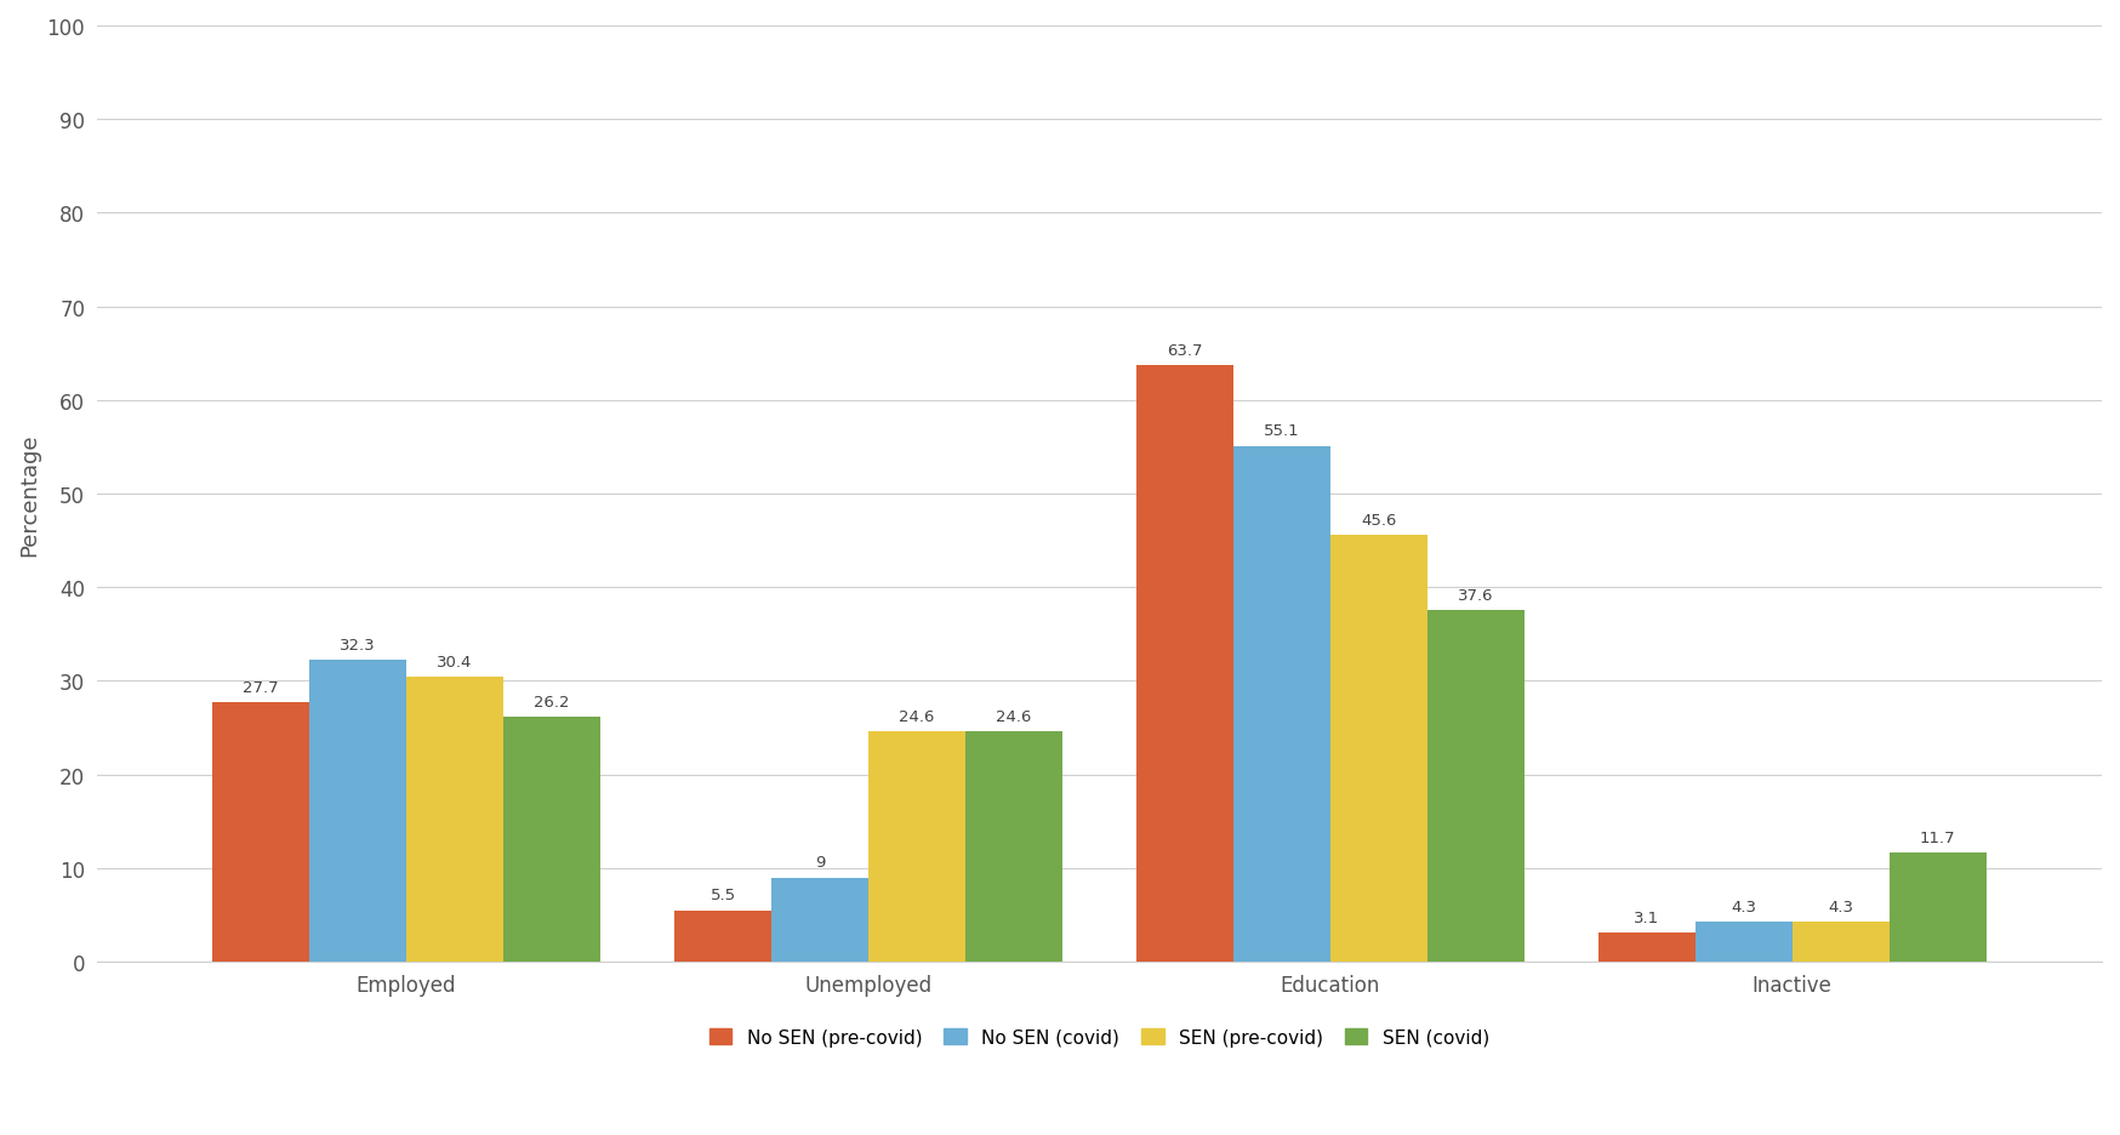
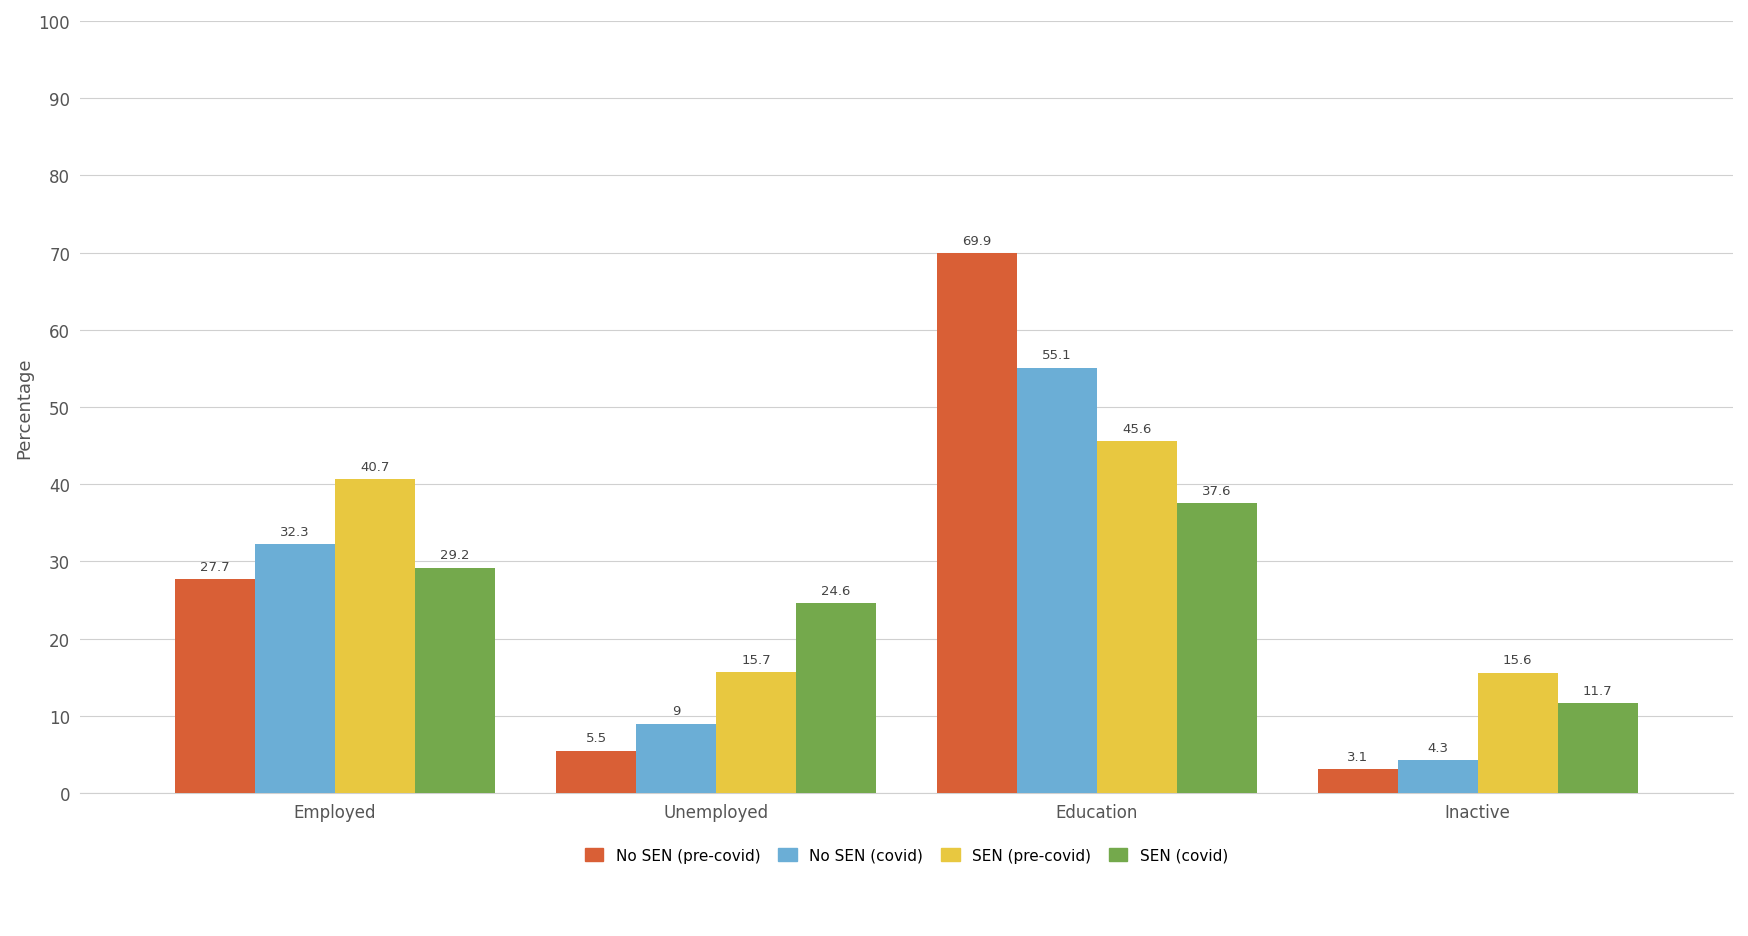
SEN (pre-covid)/Employed: 30.4 -> 40.7
SEN (covid)/Employed: 26.2 -> 29.2
SEN (pre-covid)/Unemployed: 24.6 -> 15.7
No SEN (pre-covid)/Education: 63.7 -> 69.9
SEN (pre-covid)/Inactive: 4.3 -> 15.6
